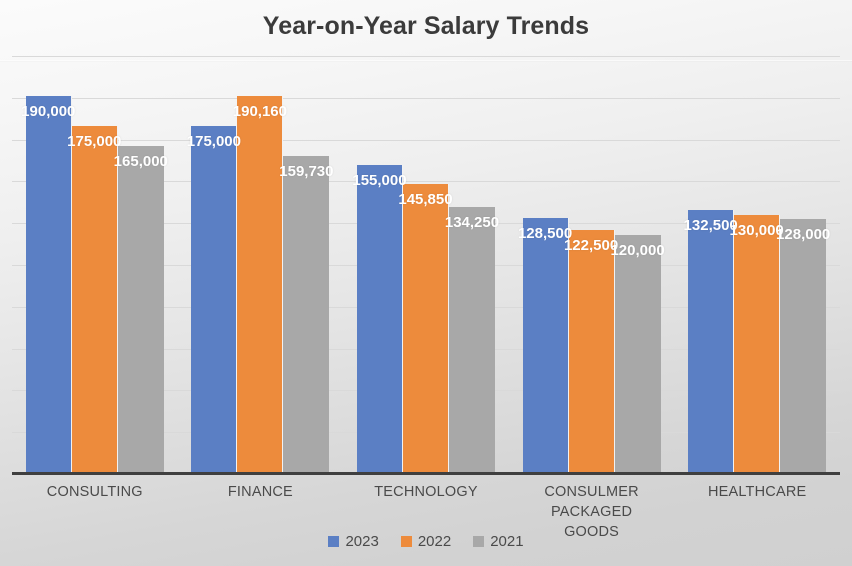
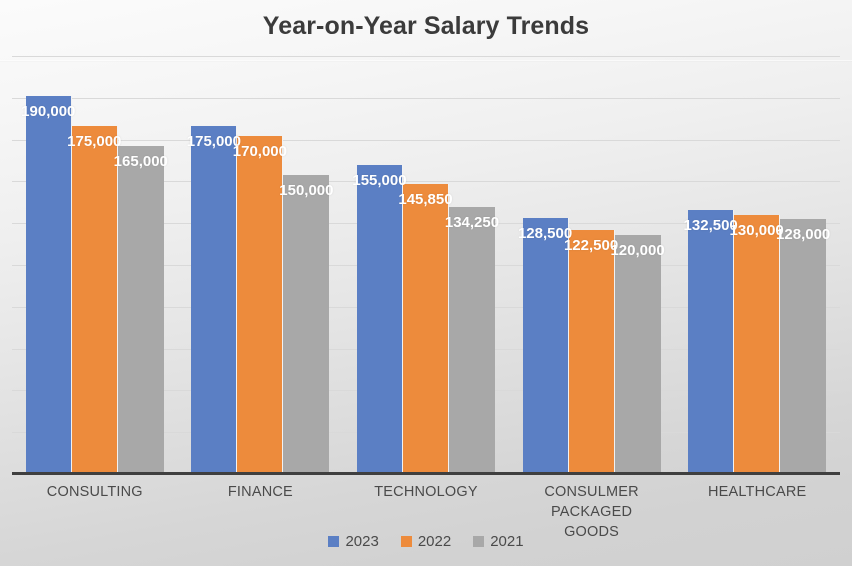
2022/FINANCE: 190,160 -> 170,000
2021/FINANCE: 159,730 -> 150,000
